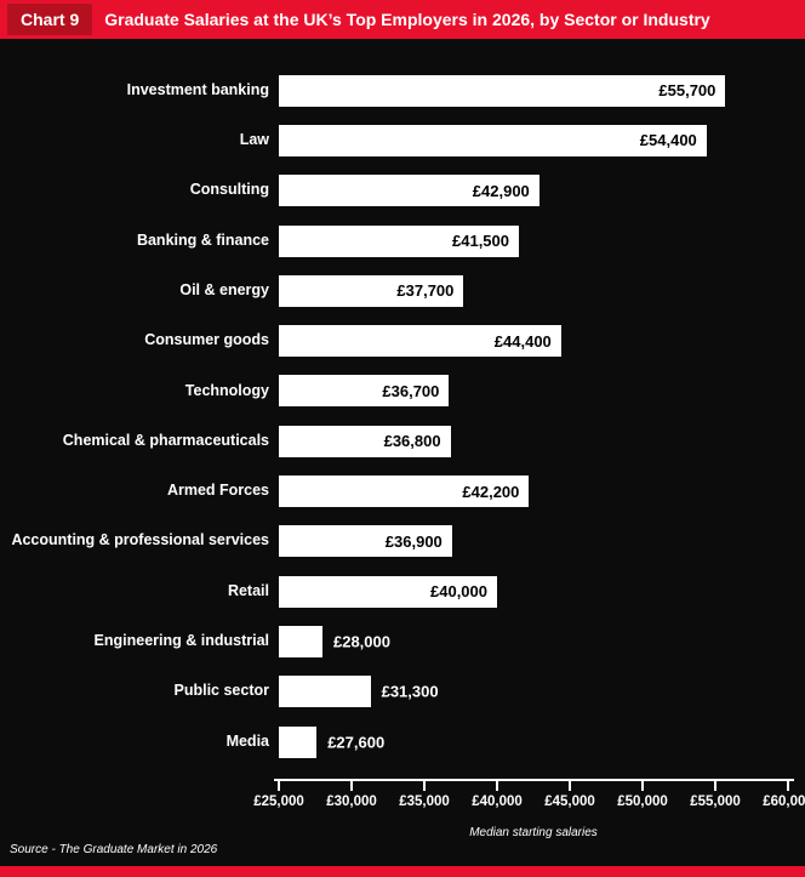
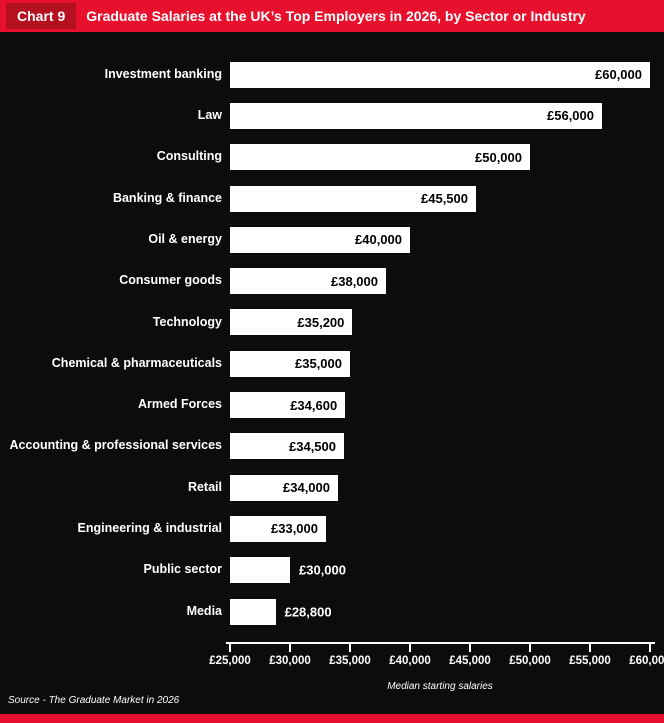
Investment banking: £55,700 -> £60,000
Law: £54,400 -> £56,000
Consulting: £42,900 -> £50,000
Banking & finance: £41,500 -> £45,500
Oil & energy: £37,700 -> £40,000
Consumer goods: £44,400 -> £38,000
Technology: £36,700 -> £35,200
Chemical & pharmaceuticals: £36,800 -> £35,000
Armed Forces: £42,200 -> £34,600
Accounting & professional services: £36,900 -> £34,500
Retail: £40,000 -> £34,000
Engineering & industrial: £28,000 -> £33,000
Public sector: £31,300 -> £30,000
Media: £27,600 -> £28,800
